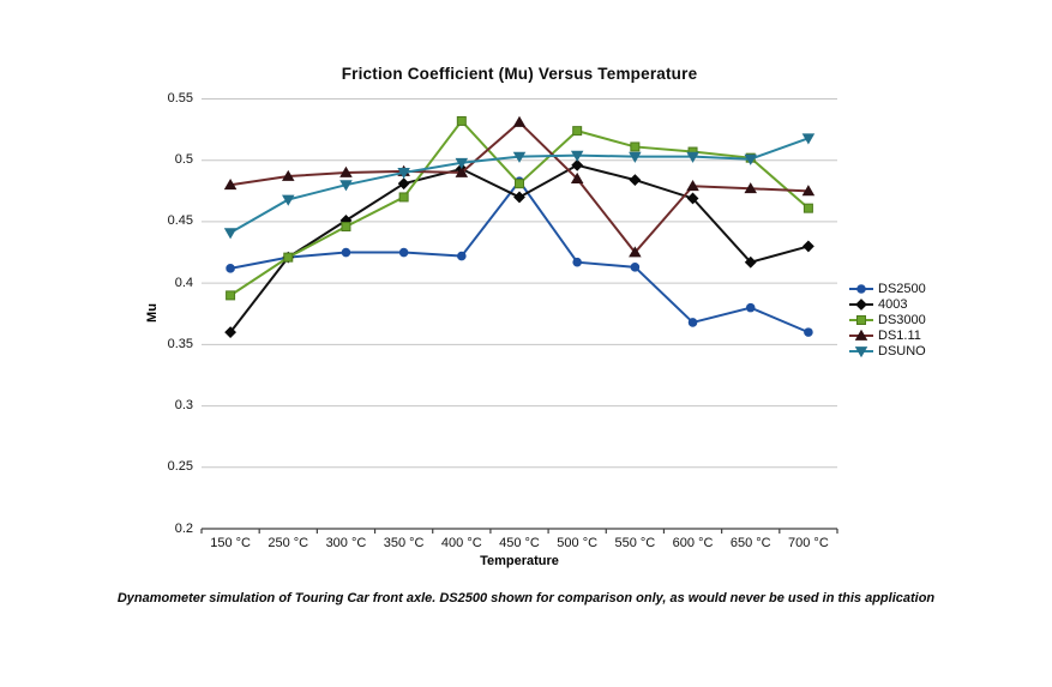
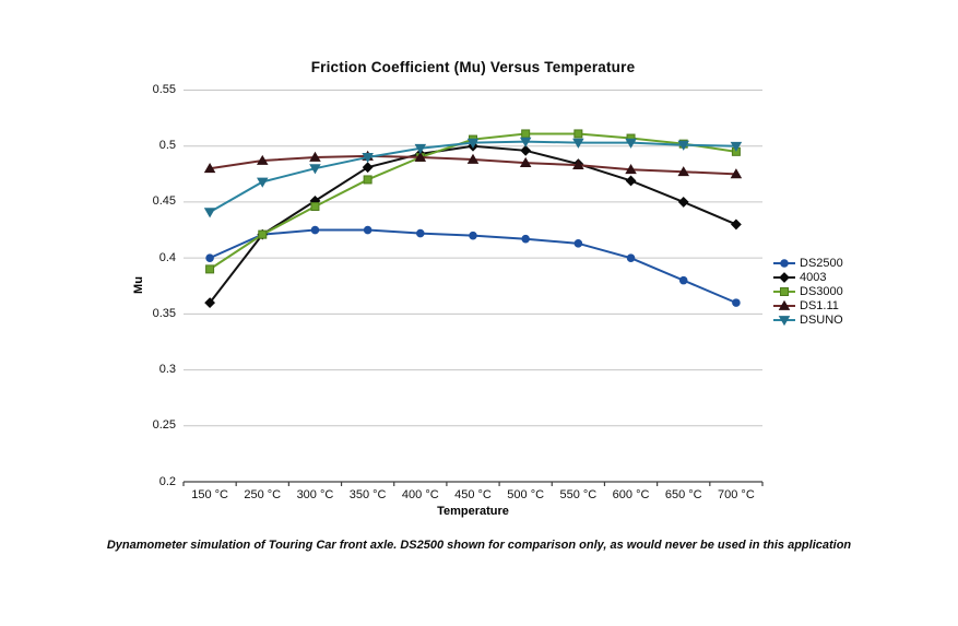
DS2500/150 °C: 0.412 -> 0.400
DS3000/400 °C: 0.532 -> 0.490
DS2500/450 °C: 0.483 -> 0.420
4003/450 °C: 0.470 -> 0.500
DS3000/450 °C: 0.481 -> 0.506
DS1.11/450 °C: 0.531 -> 0.488
DS3000/500 °C: 0.524 -> 0.511
DS1.11/550 °C: 0.425 -> 0.483
DS2500/600 °C: 0.368 -> 0.400
4003/650 °C: 0.417 -> 0.450
DS3000/700 °C: 0.461 -> 0.495
DSUNO/700 °C: 0.518 -> 0.500
